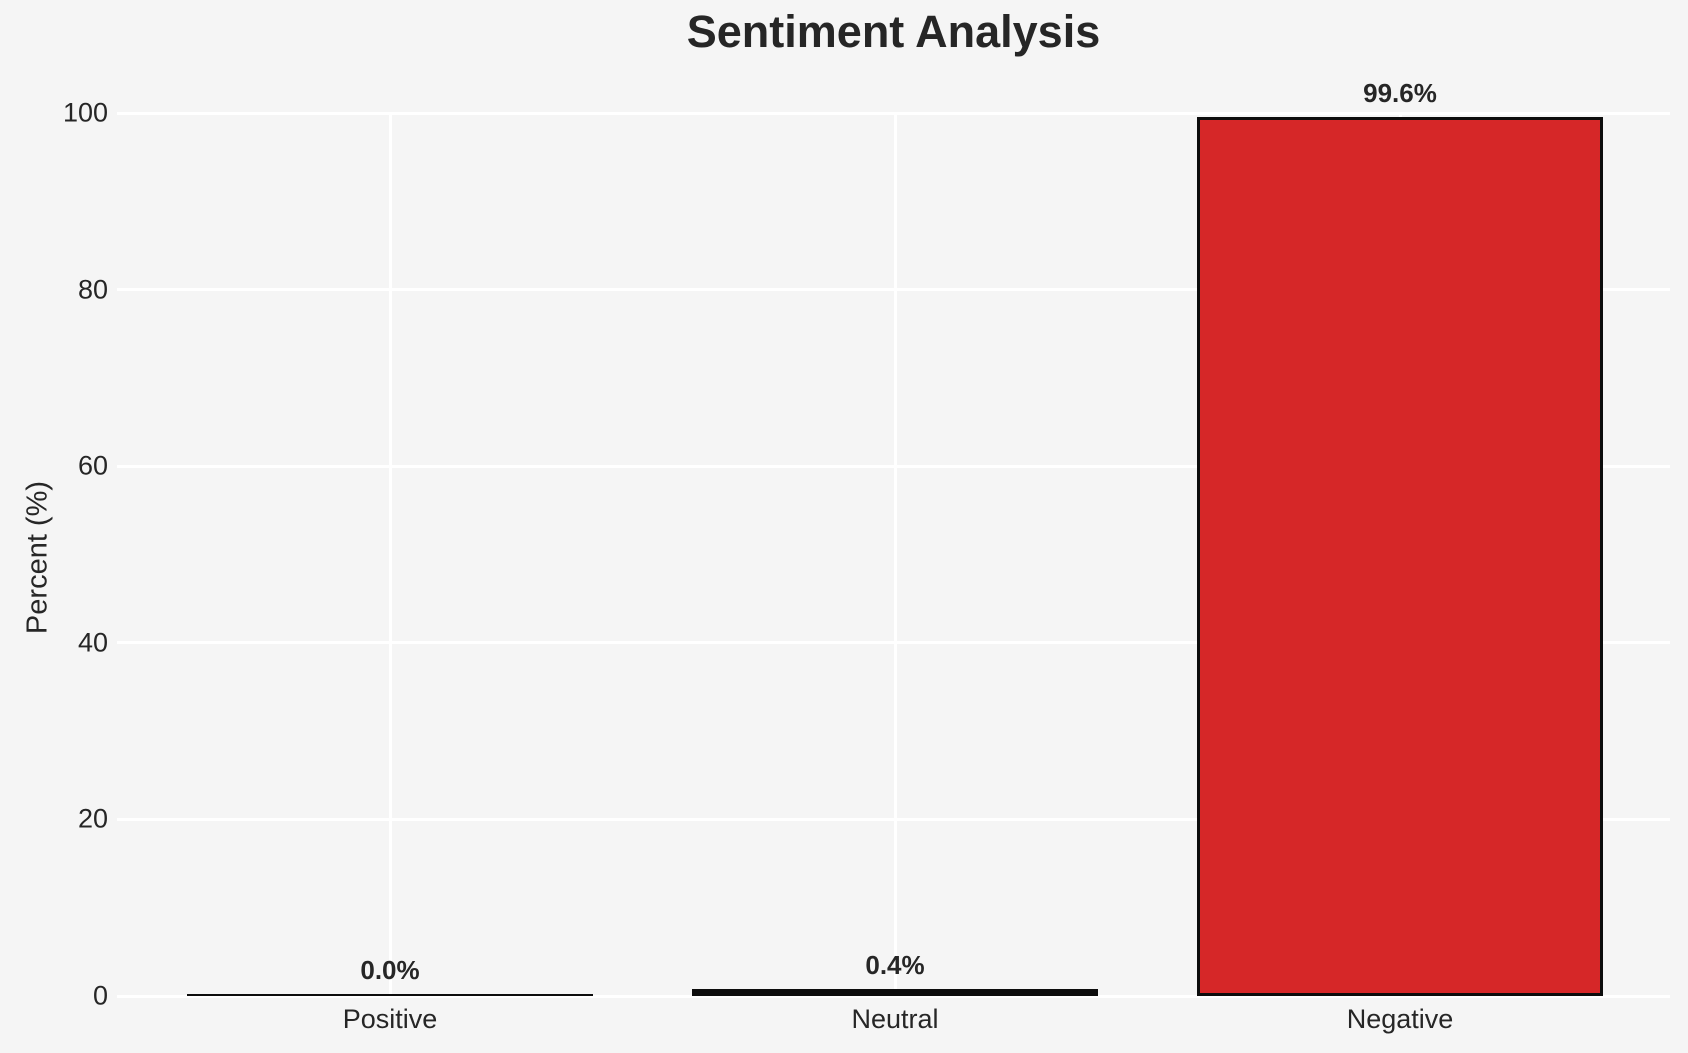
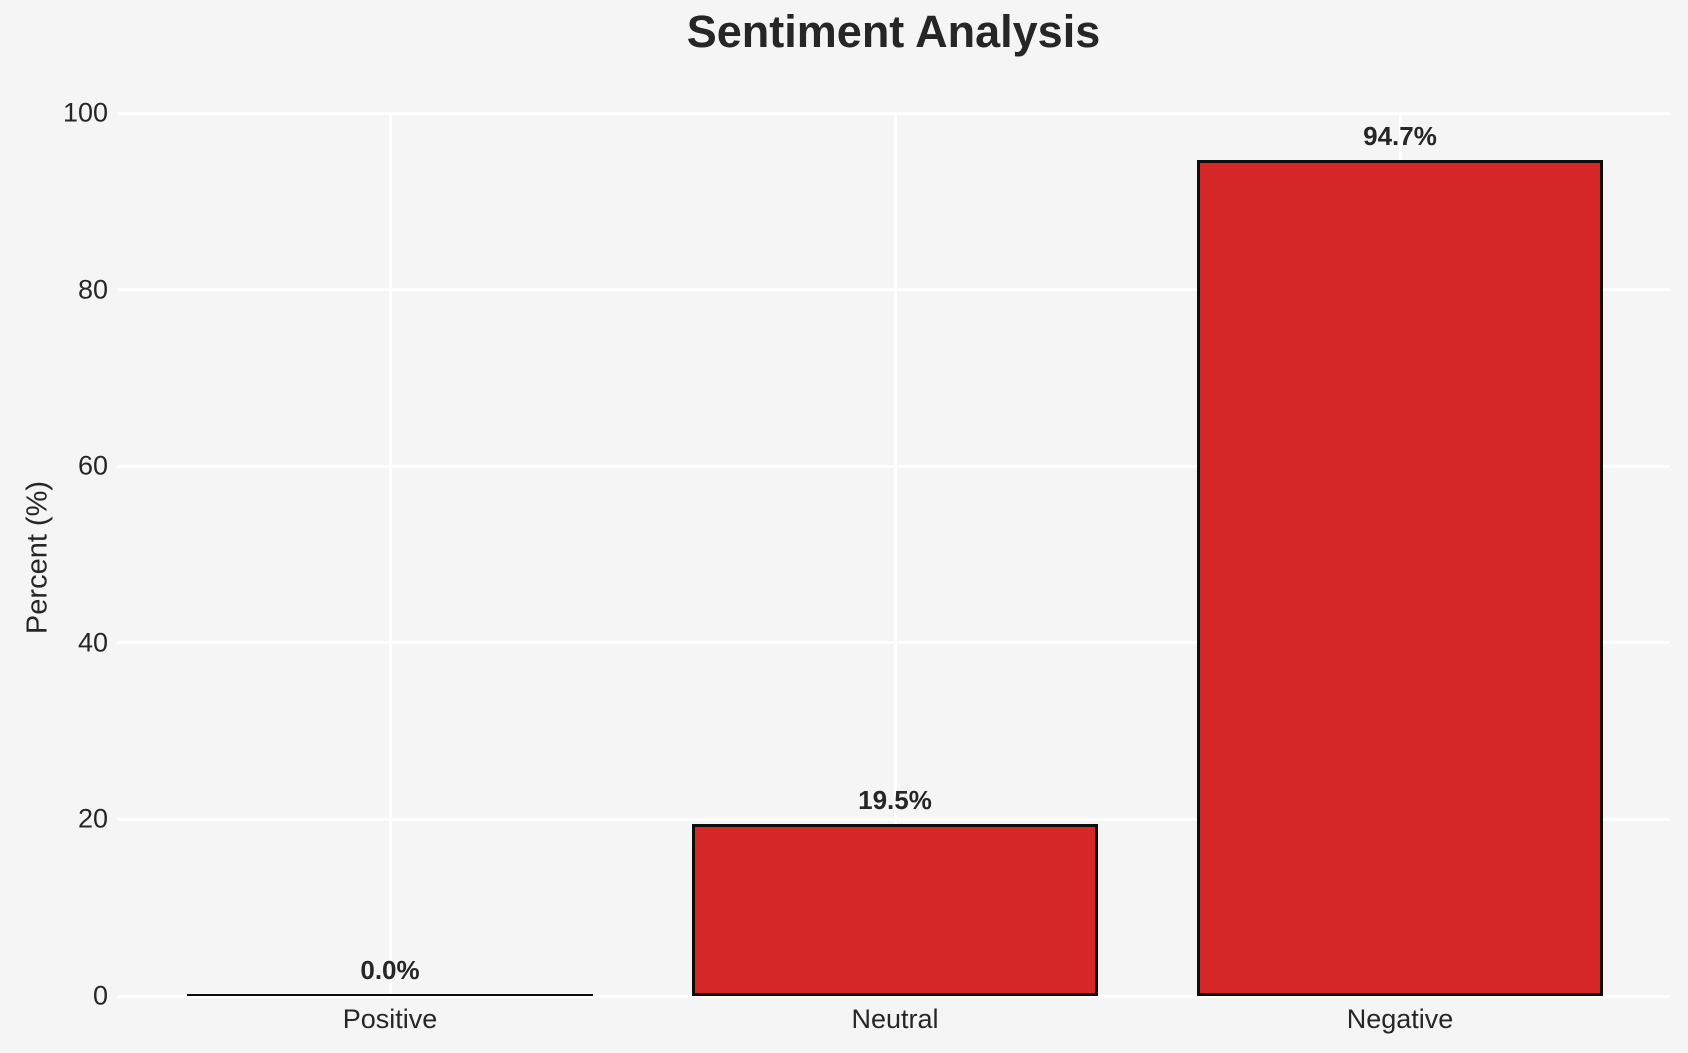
Neutral: 0.4% -> 19.5%
Negative: 99.6% -> 94.7%
